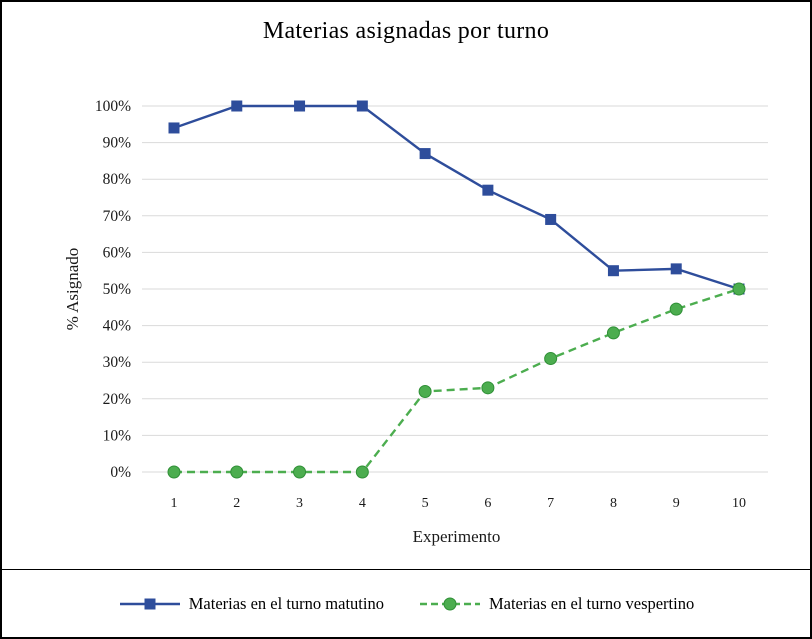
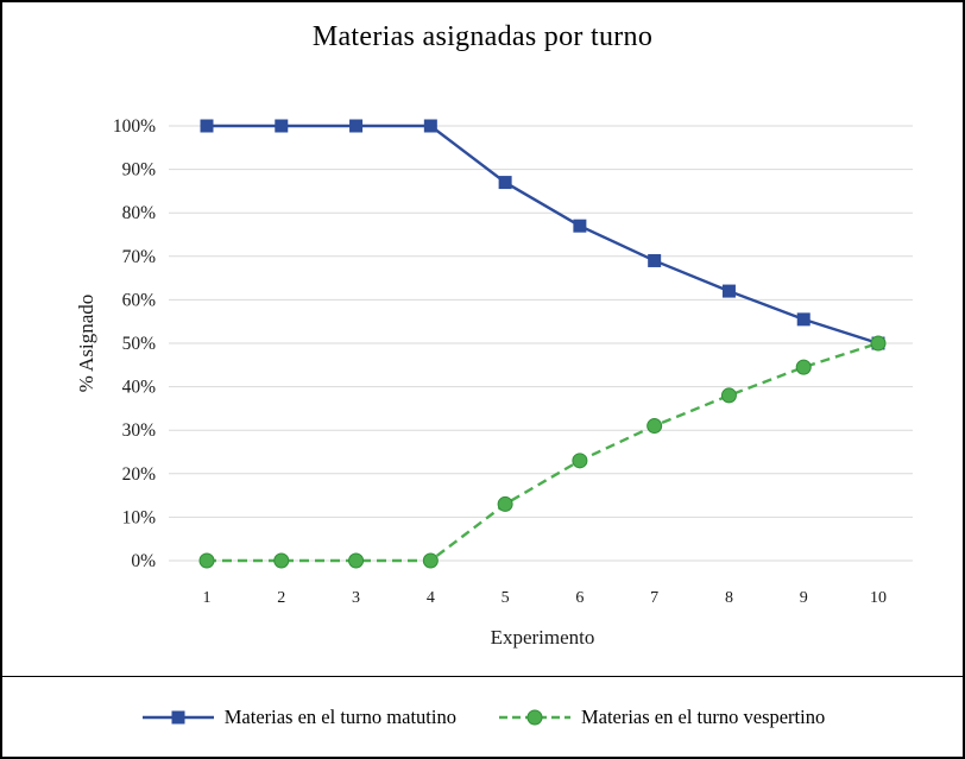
Materias en el turno matutino/1: 94% -> 100%
Materias en el turno vespertino/5: 22% -> 13%
Materias en el turno matutino/8: 55% -> 62%
